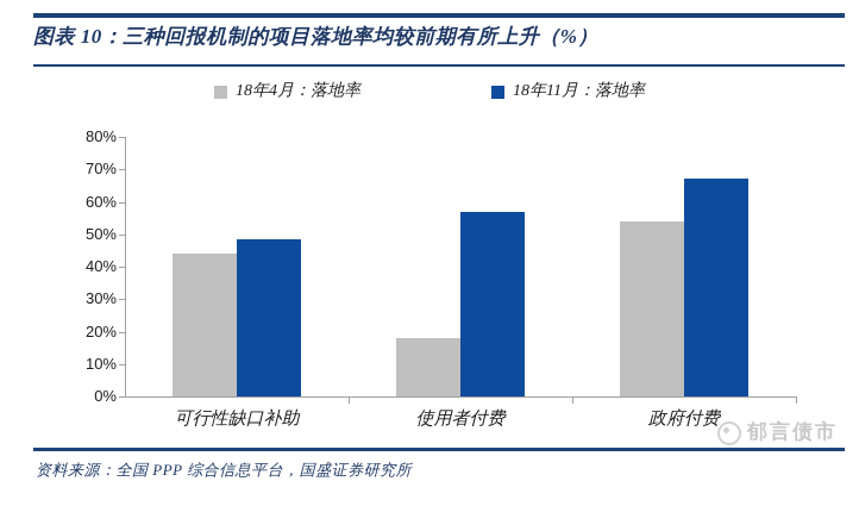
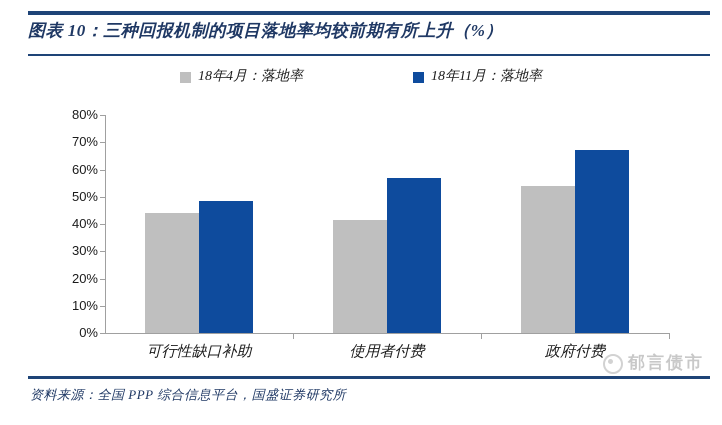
18年4月：落地率/使用者付费: 18% -> 42%
